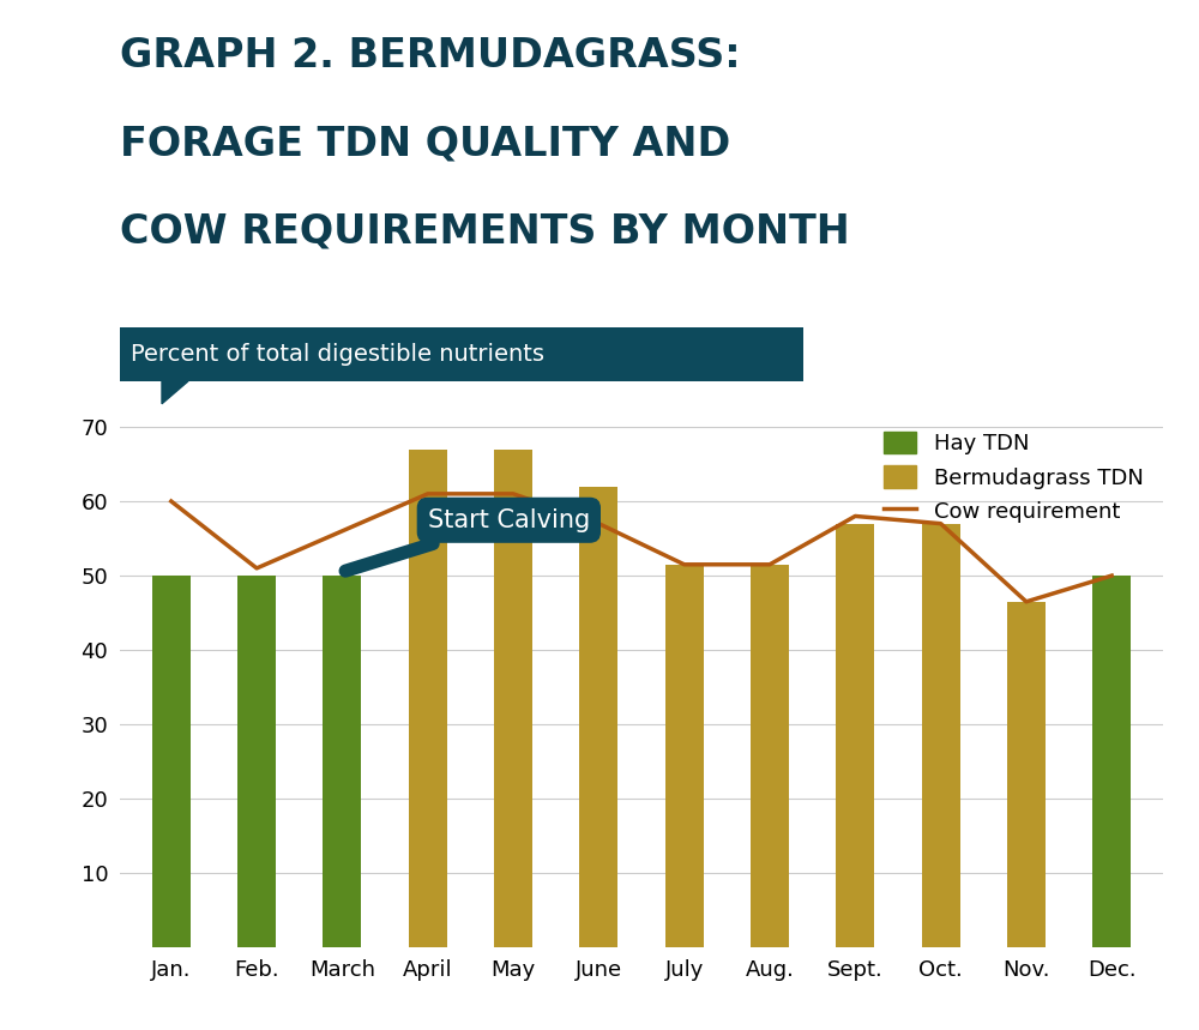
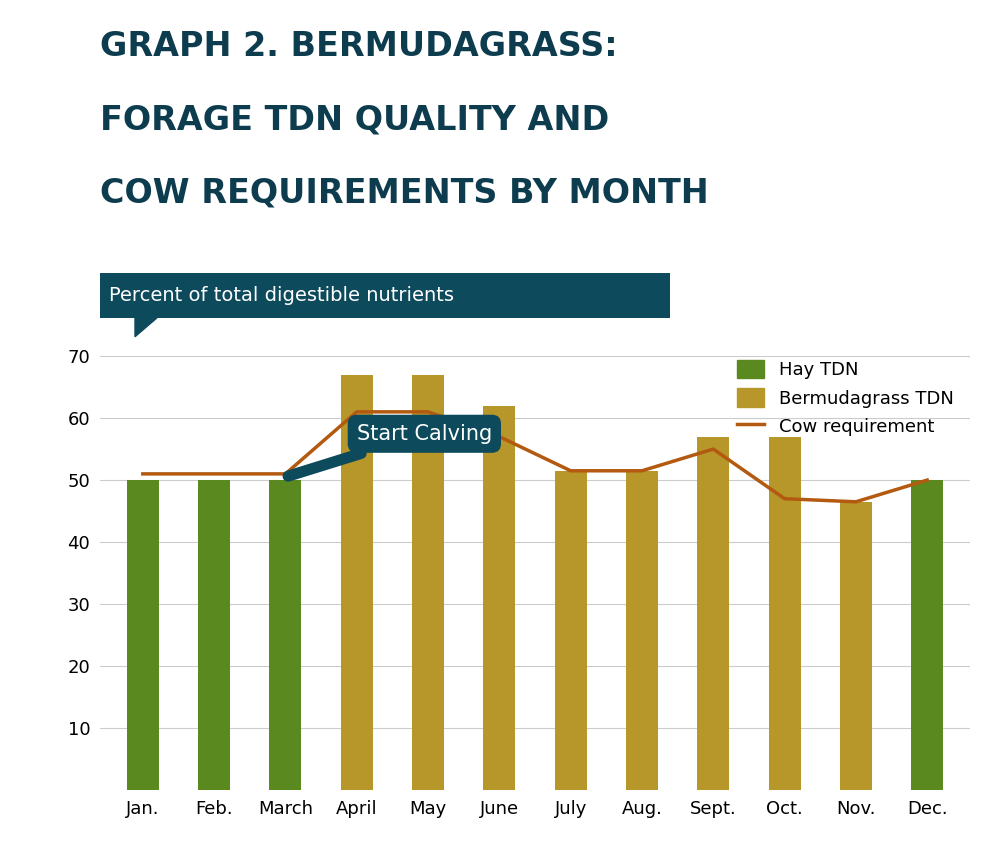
Cow requirement/Jan.: 60.0 -> 51.0
Cow requirement/March: 56.0 -> 51.0
Cow requirement/Sept.: 58.0 -> 55.0
Cow requirement/Oct.: 57.0 -> 47.0
